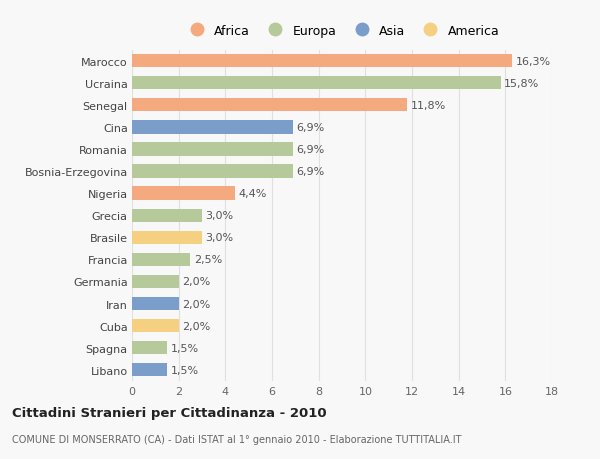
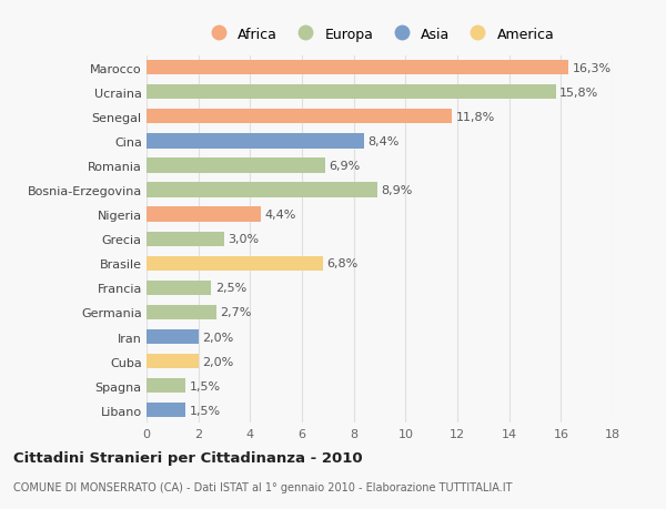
Cina: 6,9% -> 8,4%
Bosnia-Erzegovina: 6,9% -> 8,9%
Brasile: 3,0% -> 6,8%
Germania: 2,0% -> 2,7%
